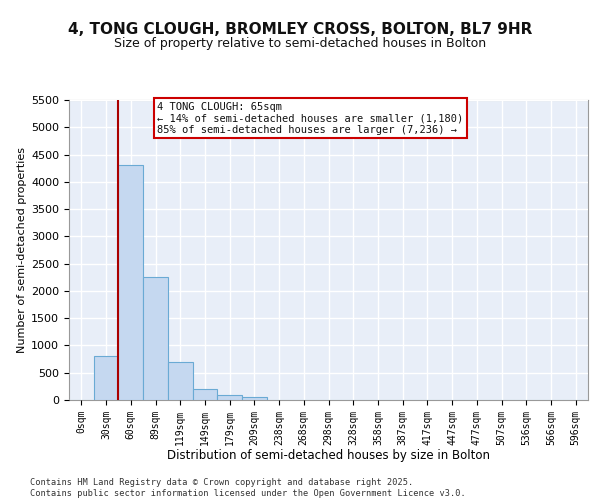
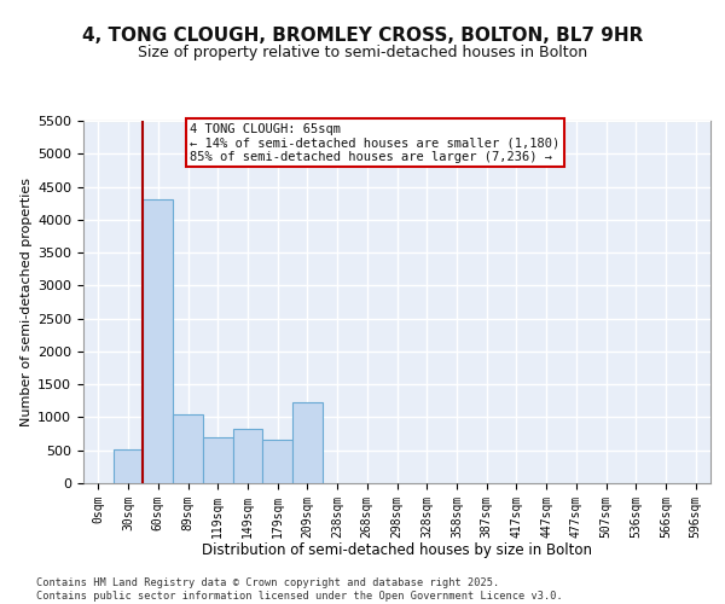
30sqm: 800 -> 520
89sqm: 2250 -> 1040
149sqm: 200 -> 820
179sqm: 100 -> 660
209sqm: 50 -> 1220
